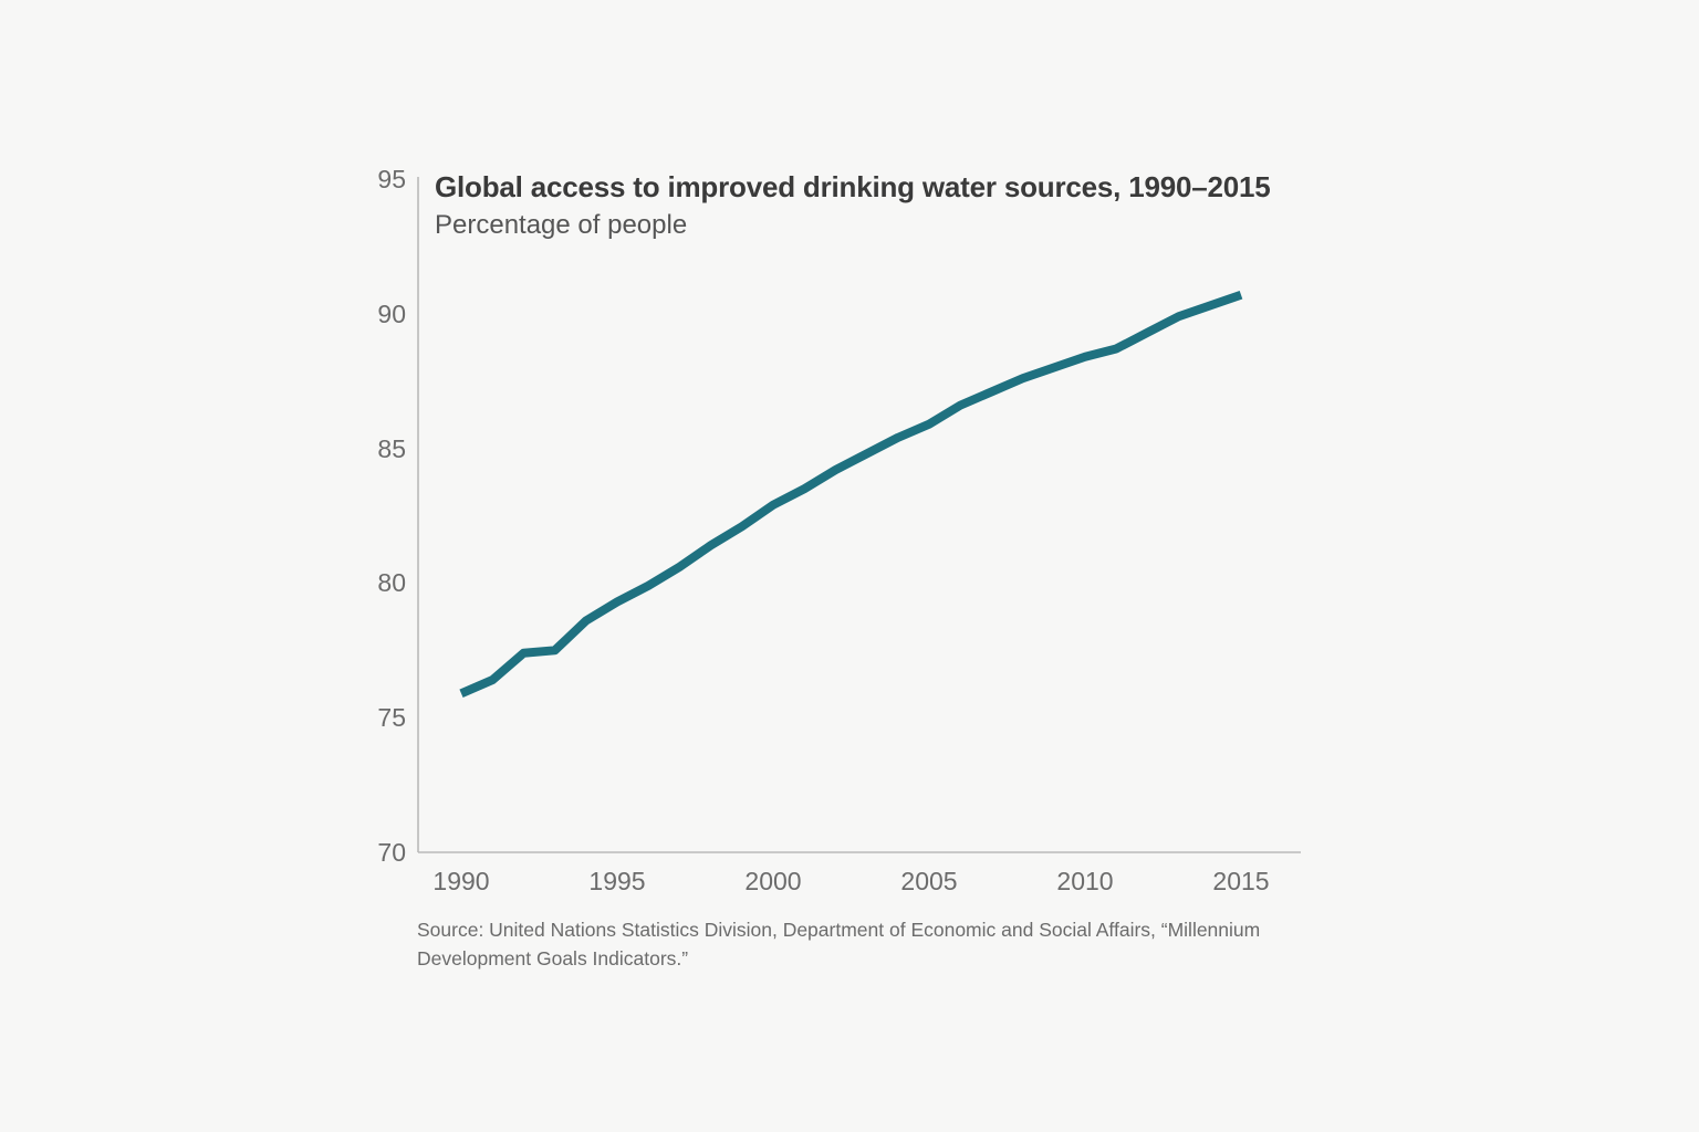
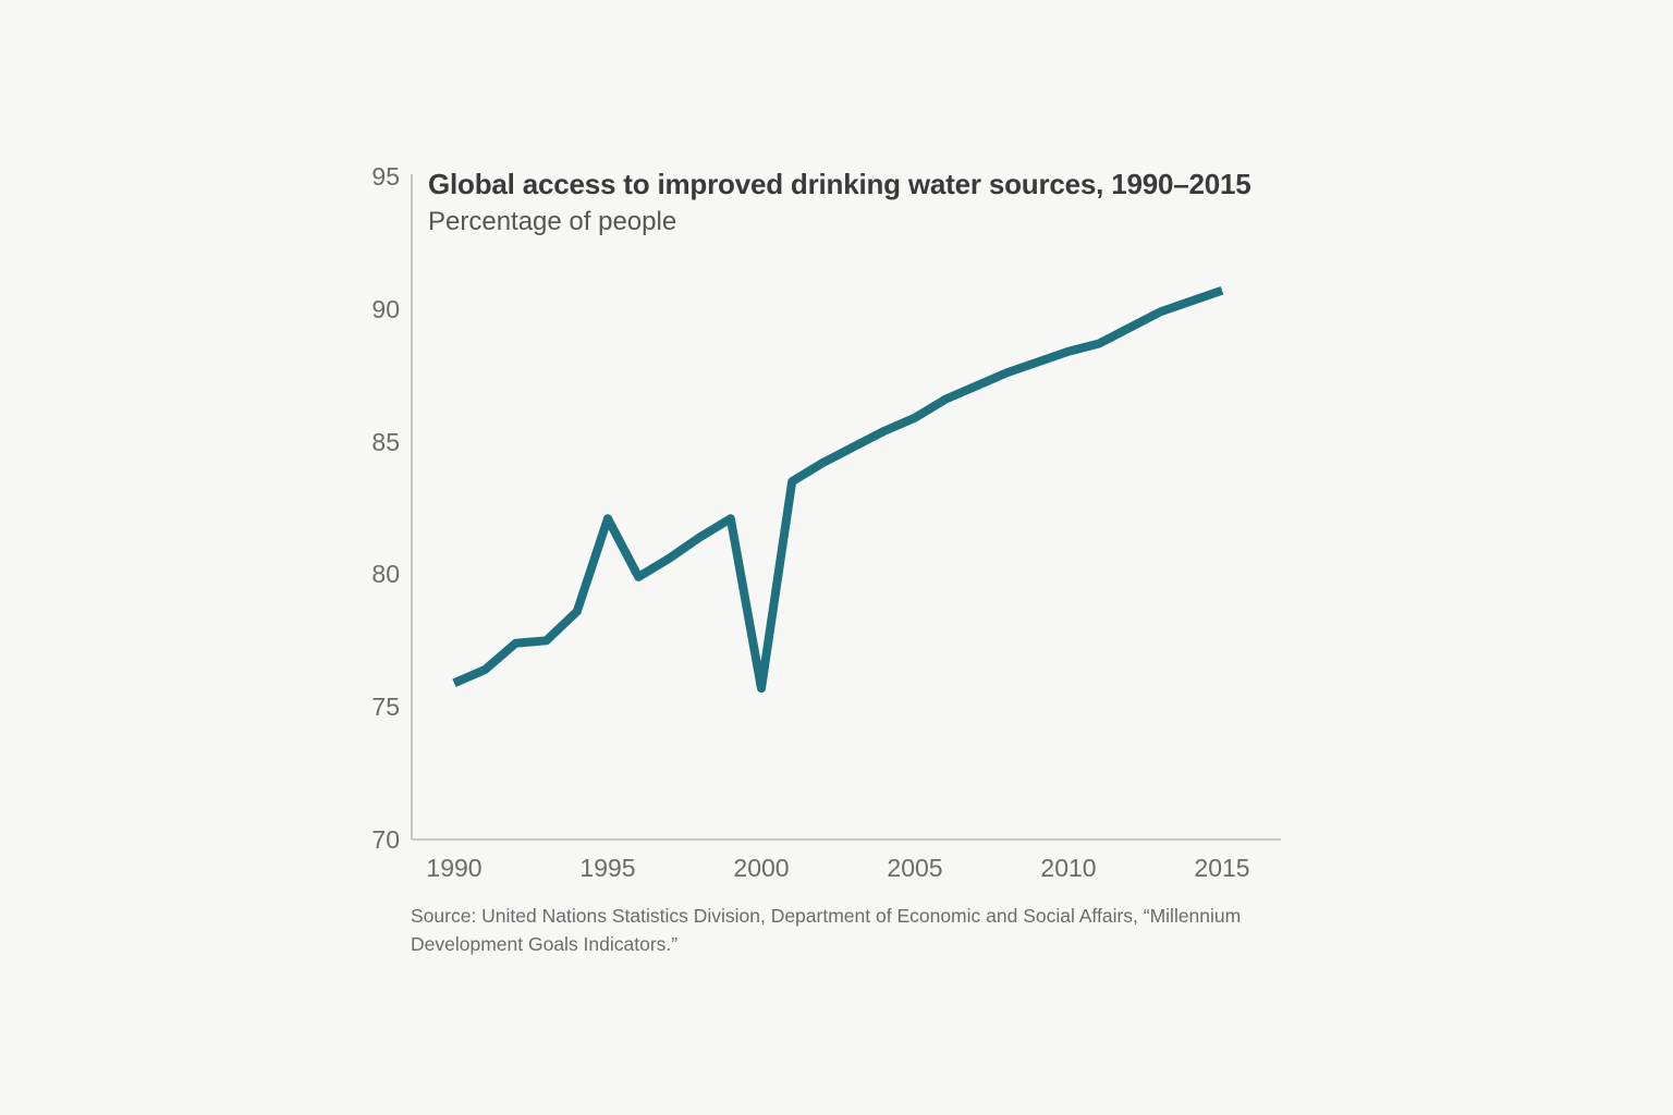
1995: 79.3 -> 82.1
2000: 82.9 -> 75.7
